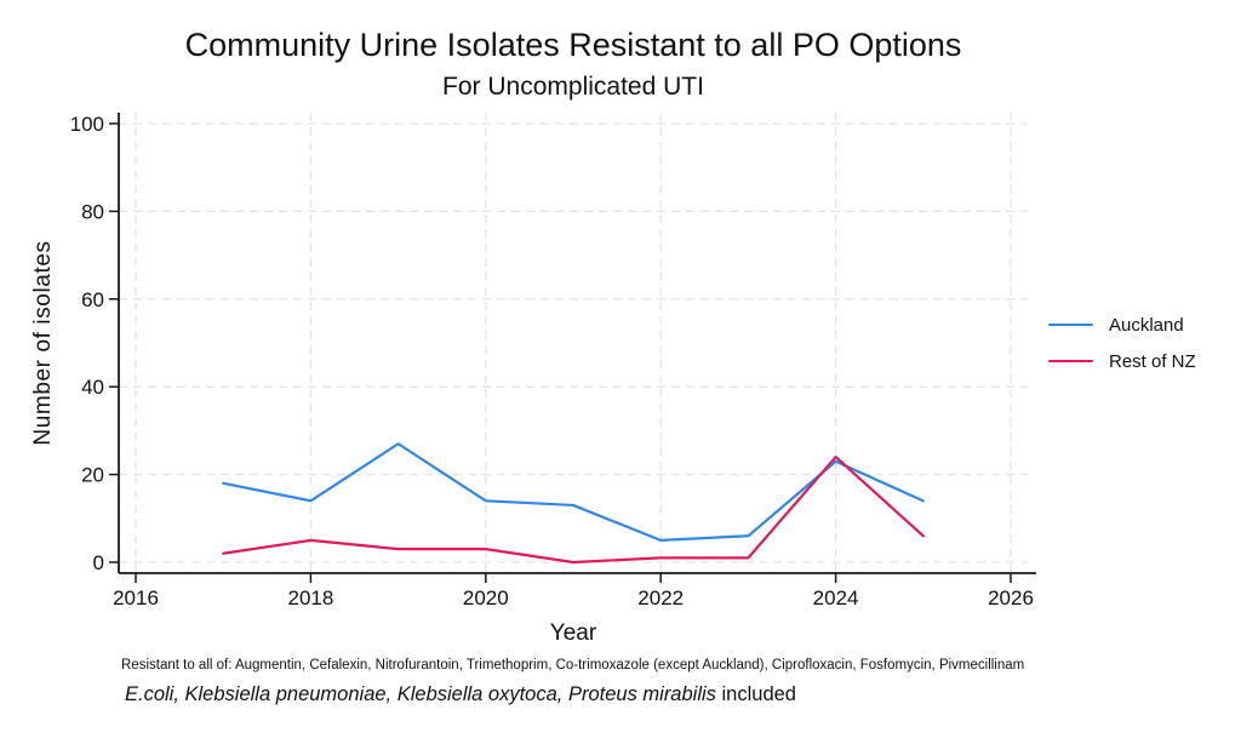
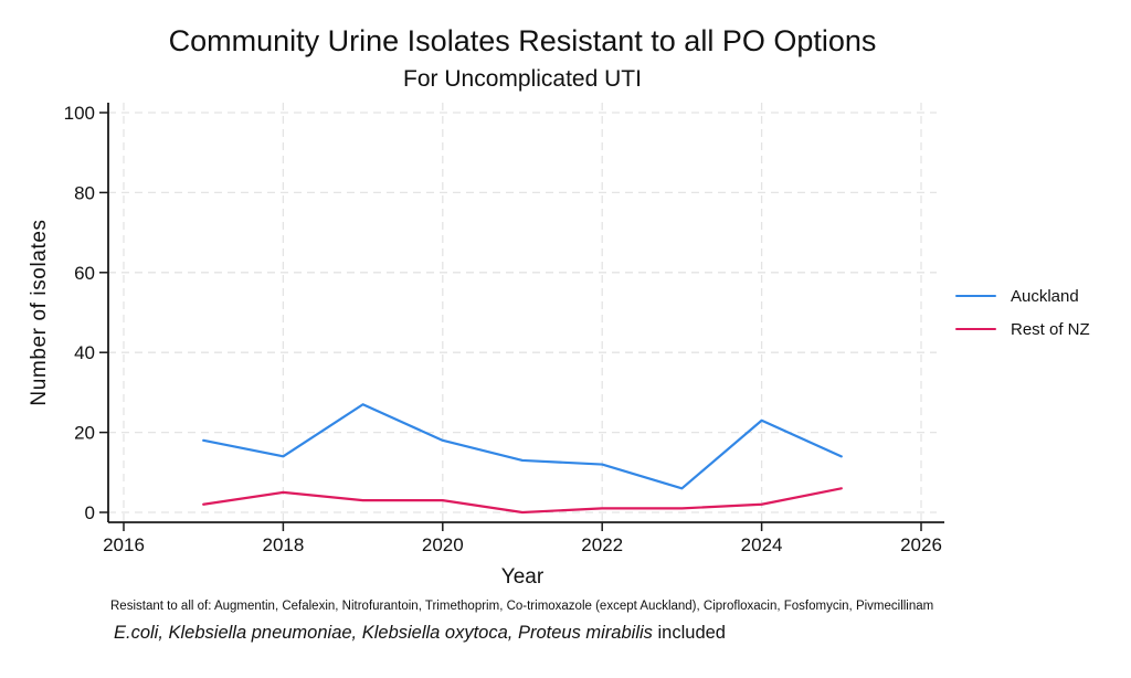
Auckland/2020: 14 -> 18
Auckland/2022: 5 -> 12
Rest of NZ/2024: 24 -> 2
